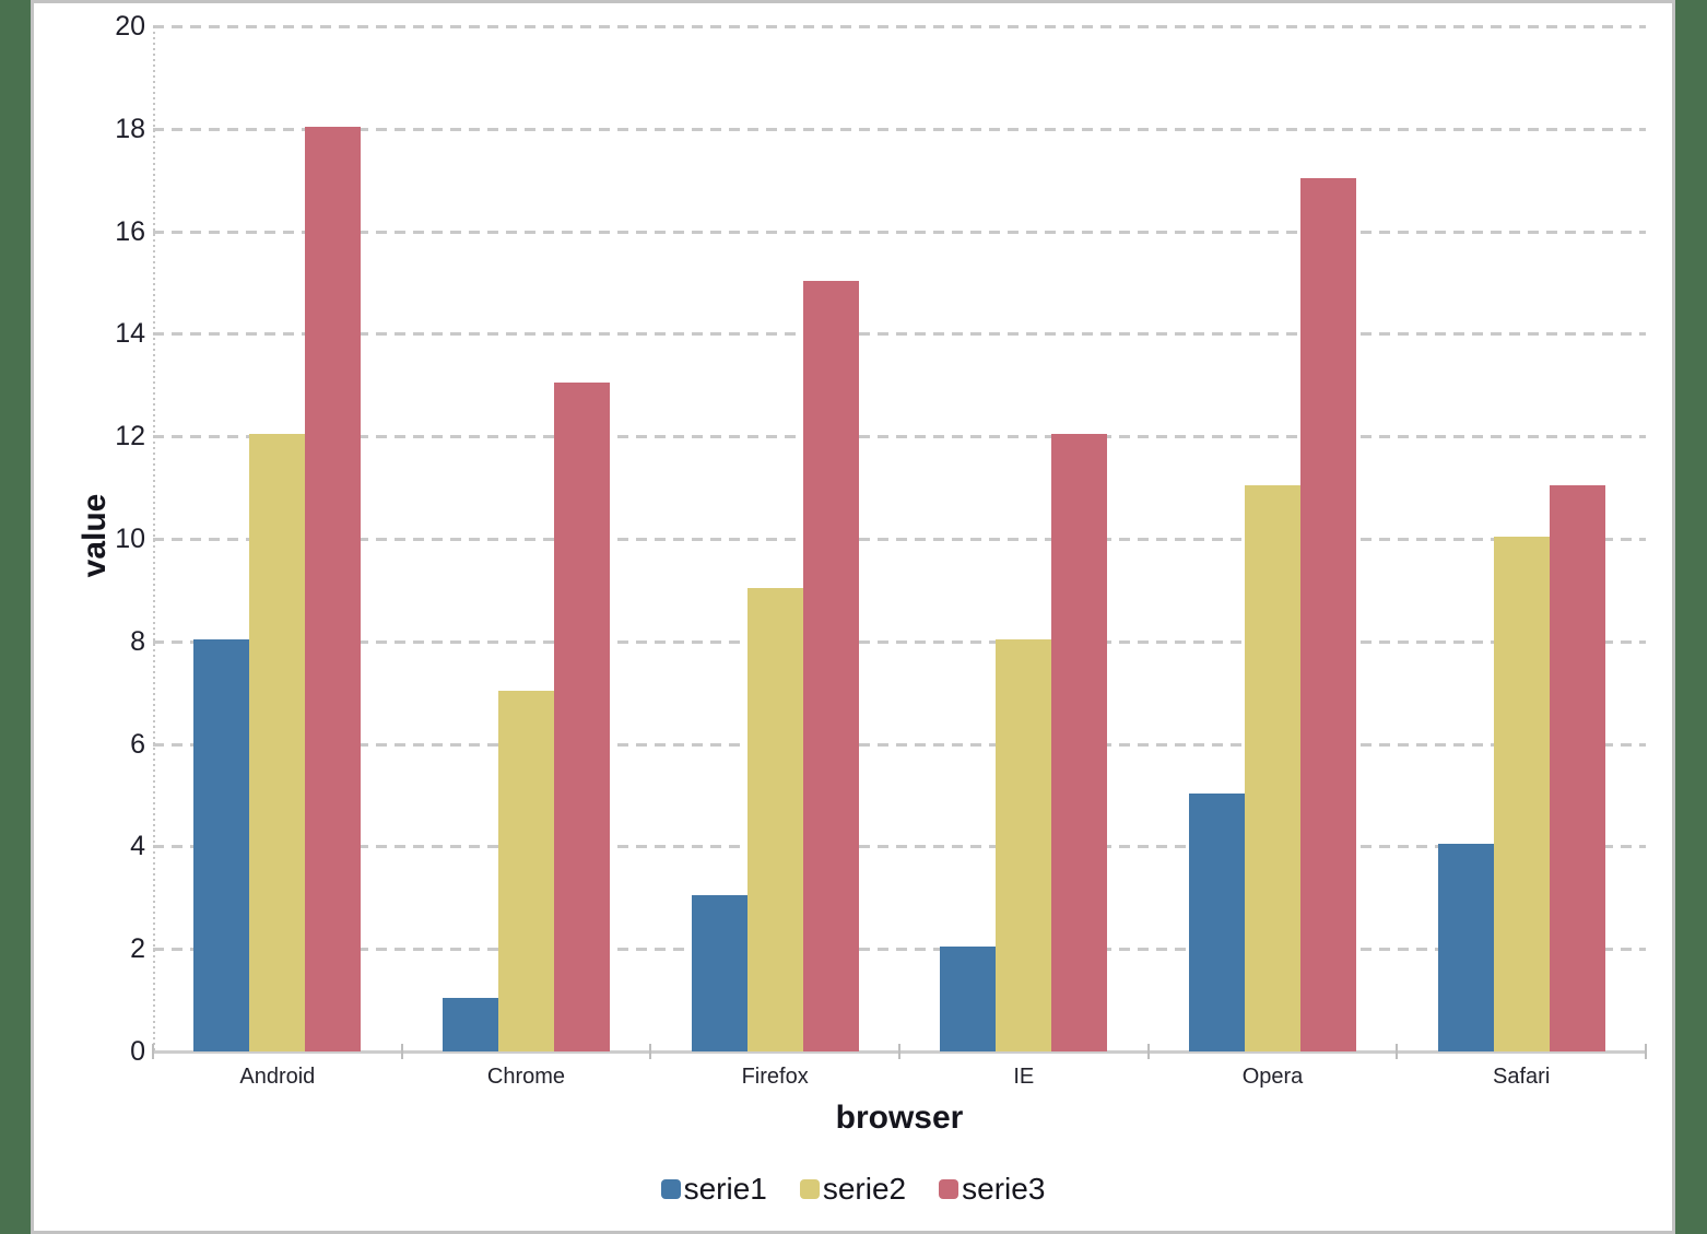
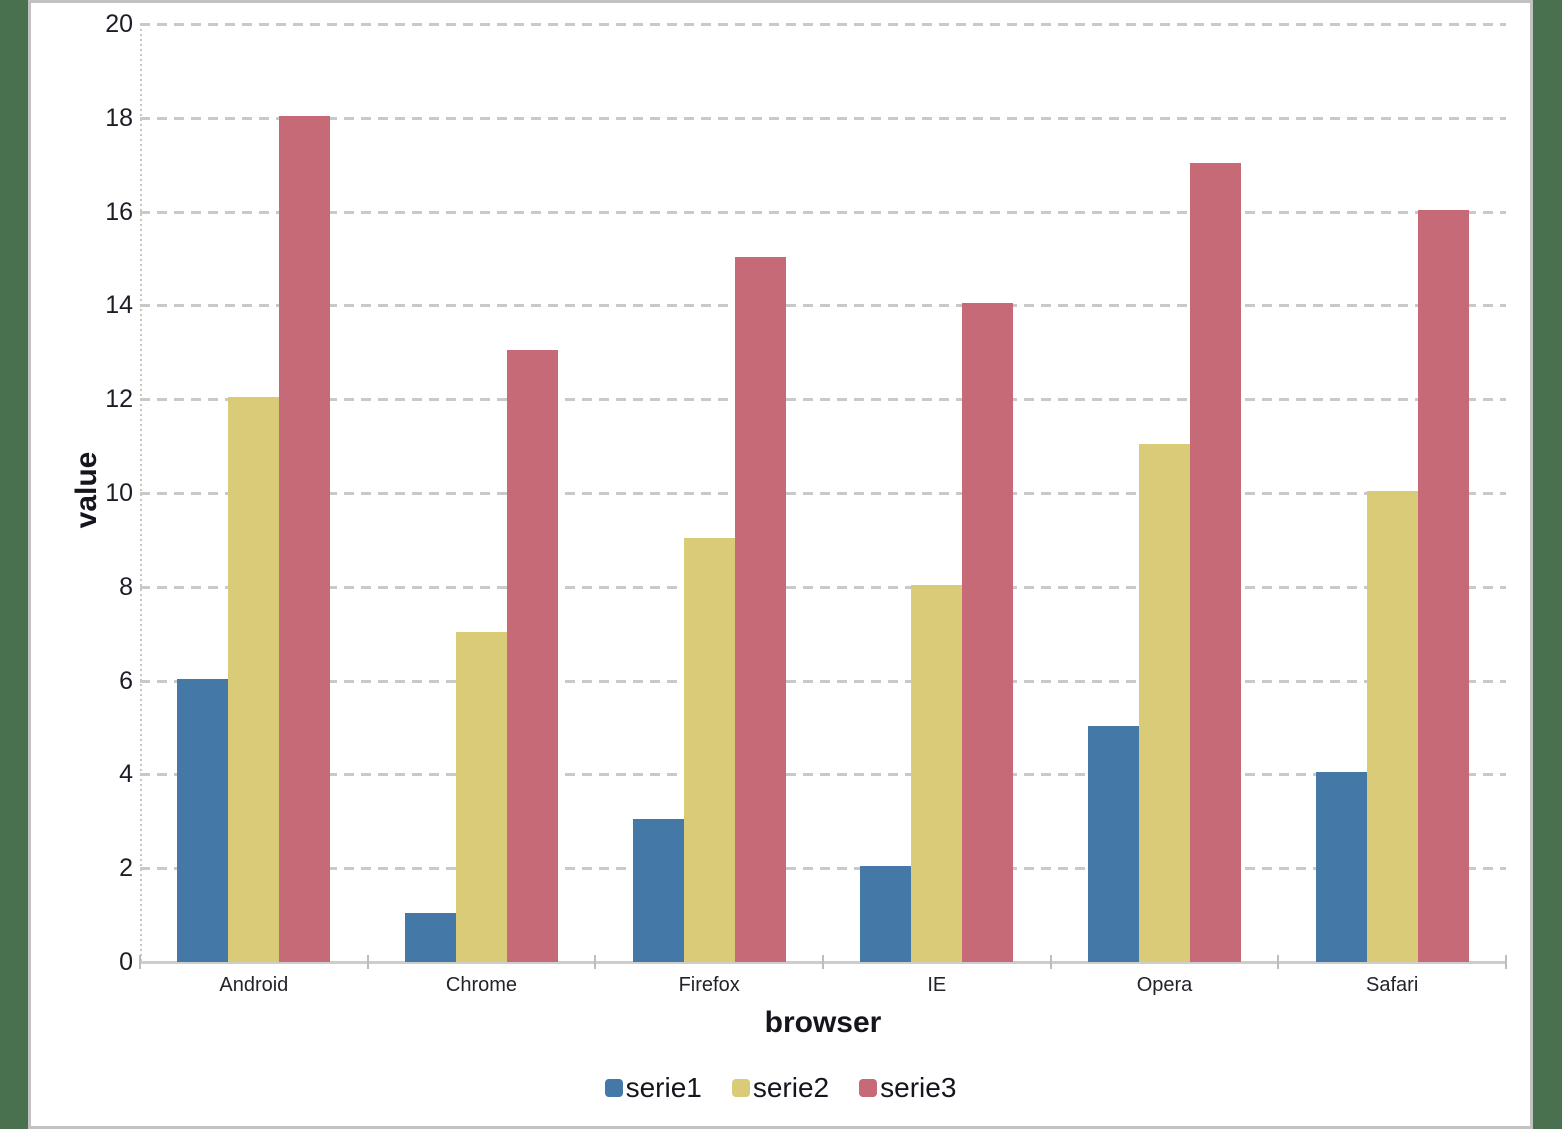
serie1/Android: 8 -> 6
serie3/IE: 12 -> 14
serie3/Safari: 11 -> 16
